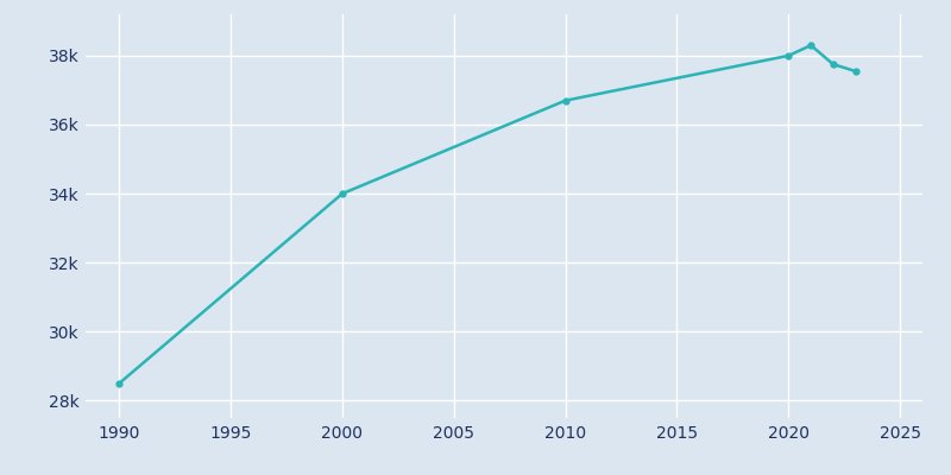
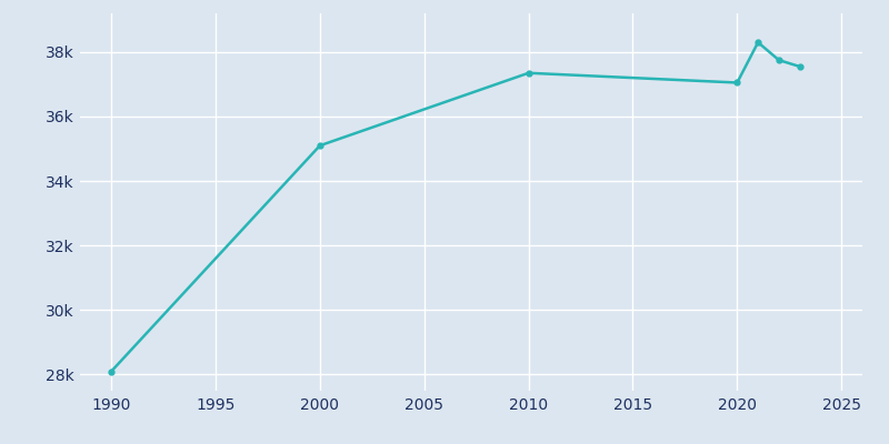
1990: 28.50k -> 28.10k
2000: 34.00k -> 35.10k
2010: 36.70k -> 37.35k
2020: 38.00k -> 37.05k
